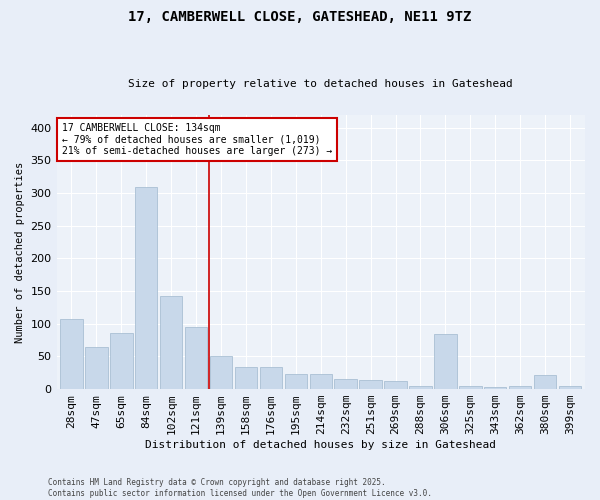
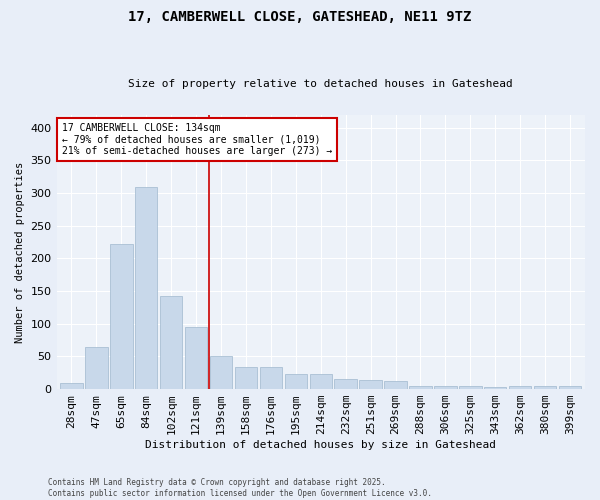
28sqm: 108 -> 10
65sqm: 86 -> 222
306sqm: 84 -> 4
380sqm: 22 -> 5
